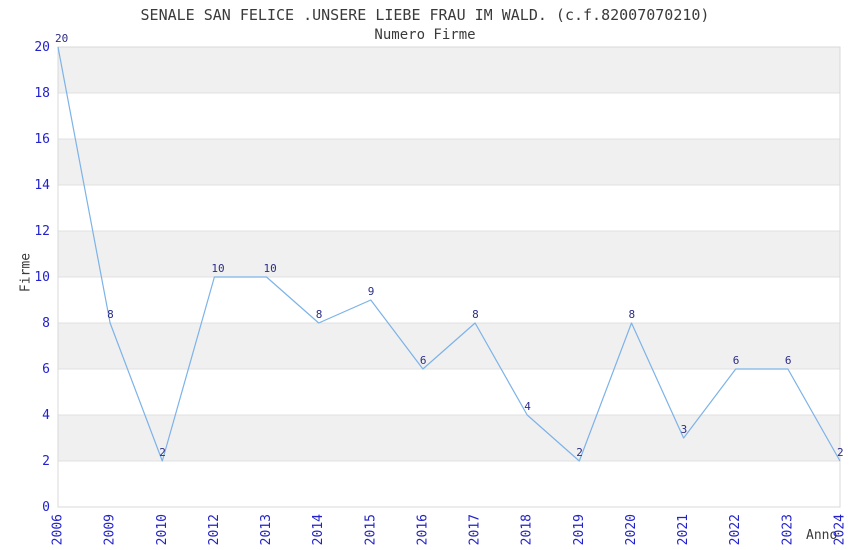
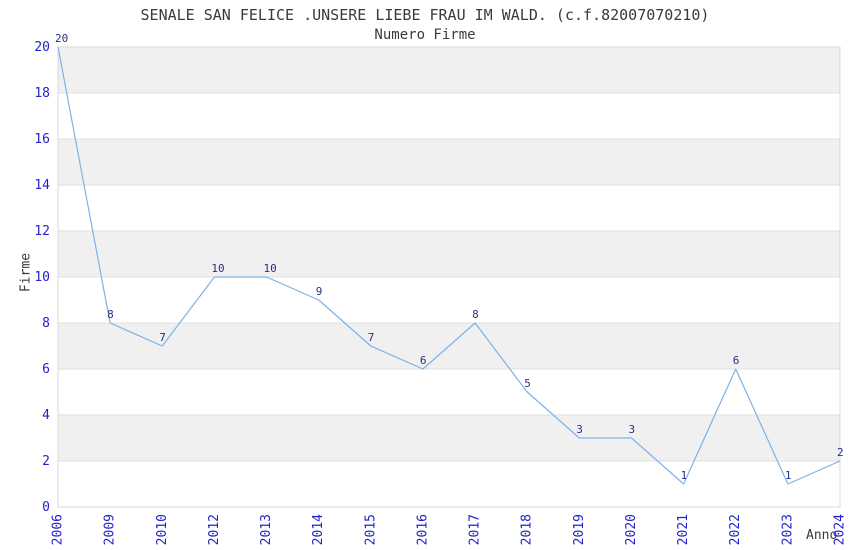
2010: 2 -> 7
2014: 8 -> 9
2015: 9 -> 7
2018: 4 -> 5
2019: 2 -> 3
2020: 8 -> 3
2021: 3 -> 1
2023: 6 -> 1
